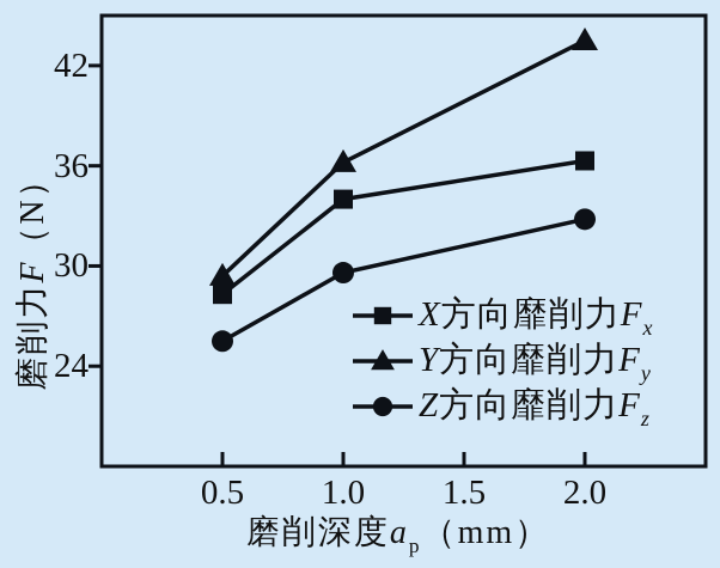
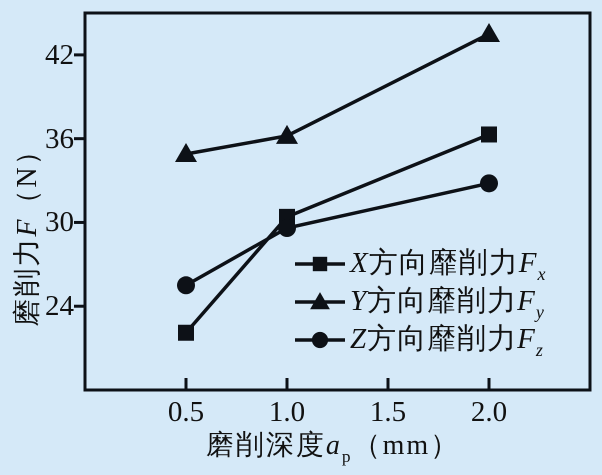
Fx/0.5: 28.3 -> 22.1
Fy/0.5: 29.4 -> 34.9
Fx/1.0: 34.0 -> 30.4
